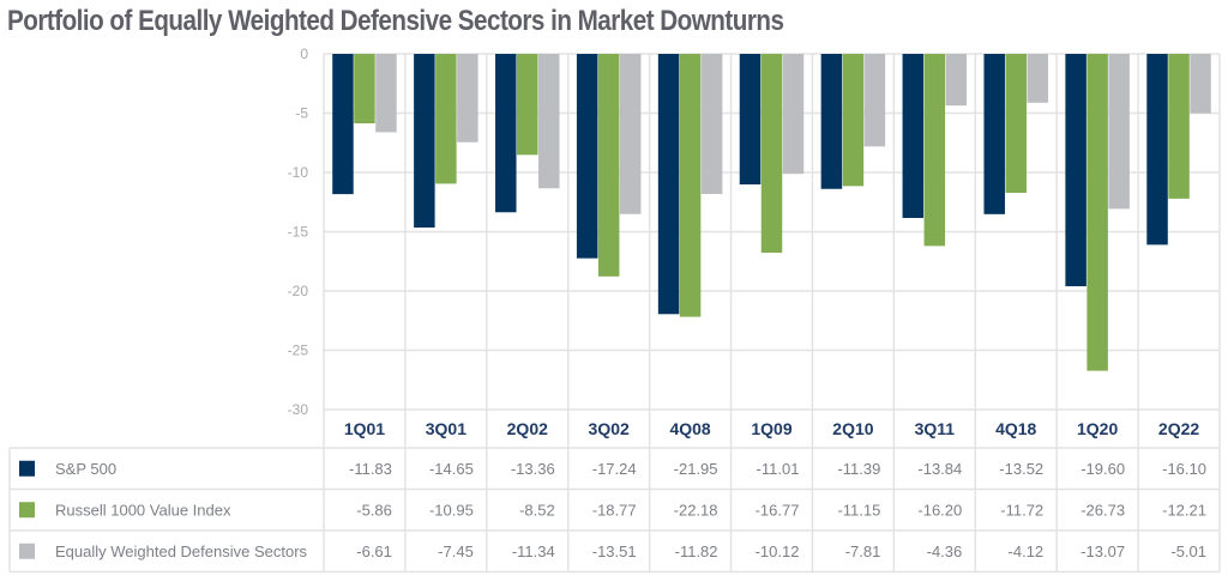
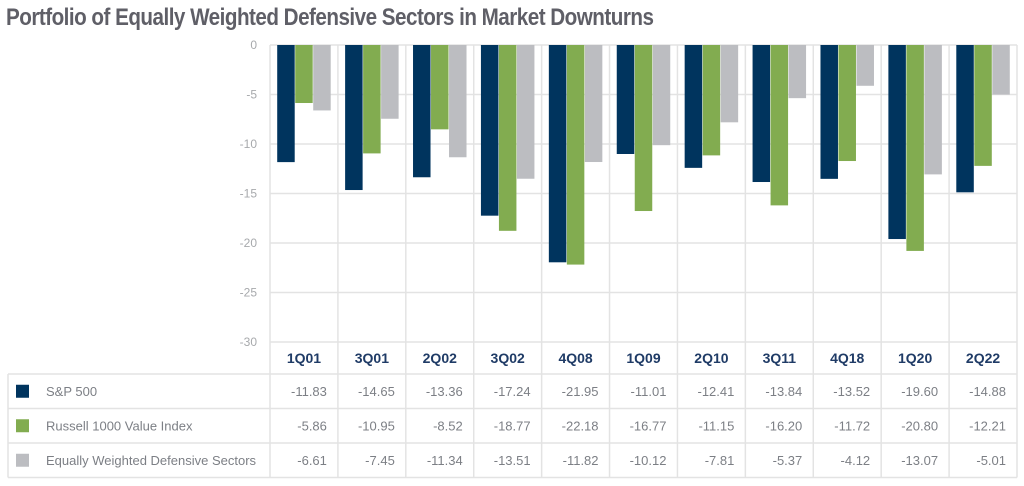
S&P 500/2Q10: -11.39 -> -12.41
Equally Weighted Defensive Sectors/3Q11: -4.36 -> -5.37
Russell 1000 Value Index/1Q20: -26.73 -> -20.80
S&P 500/2Q22: -16.10 -> -14.88
